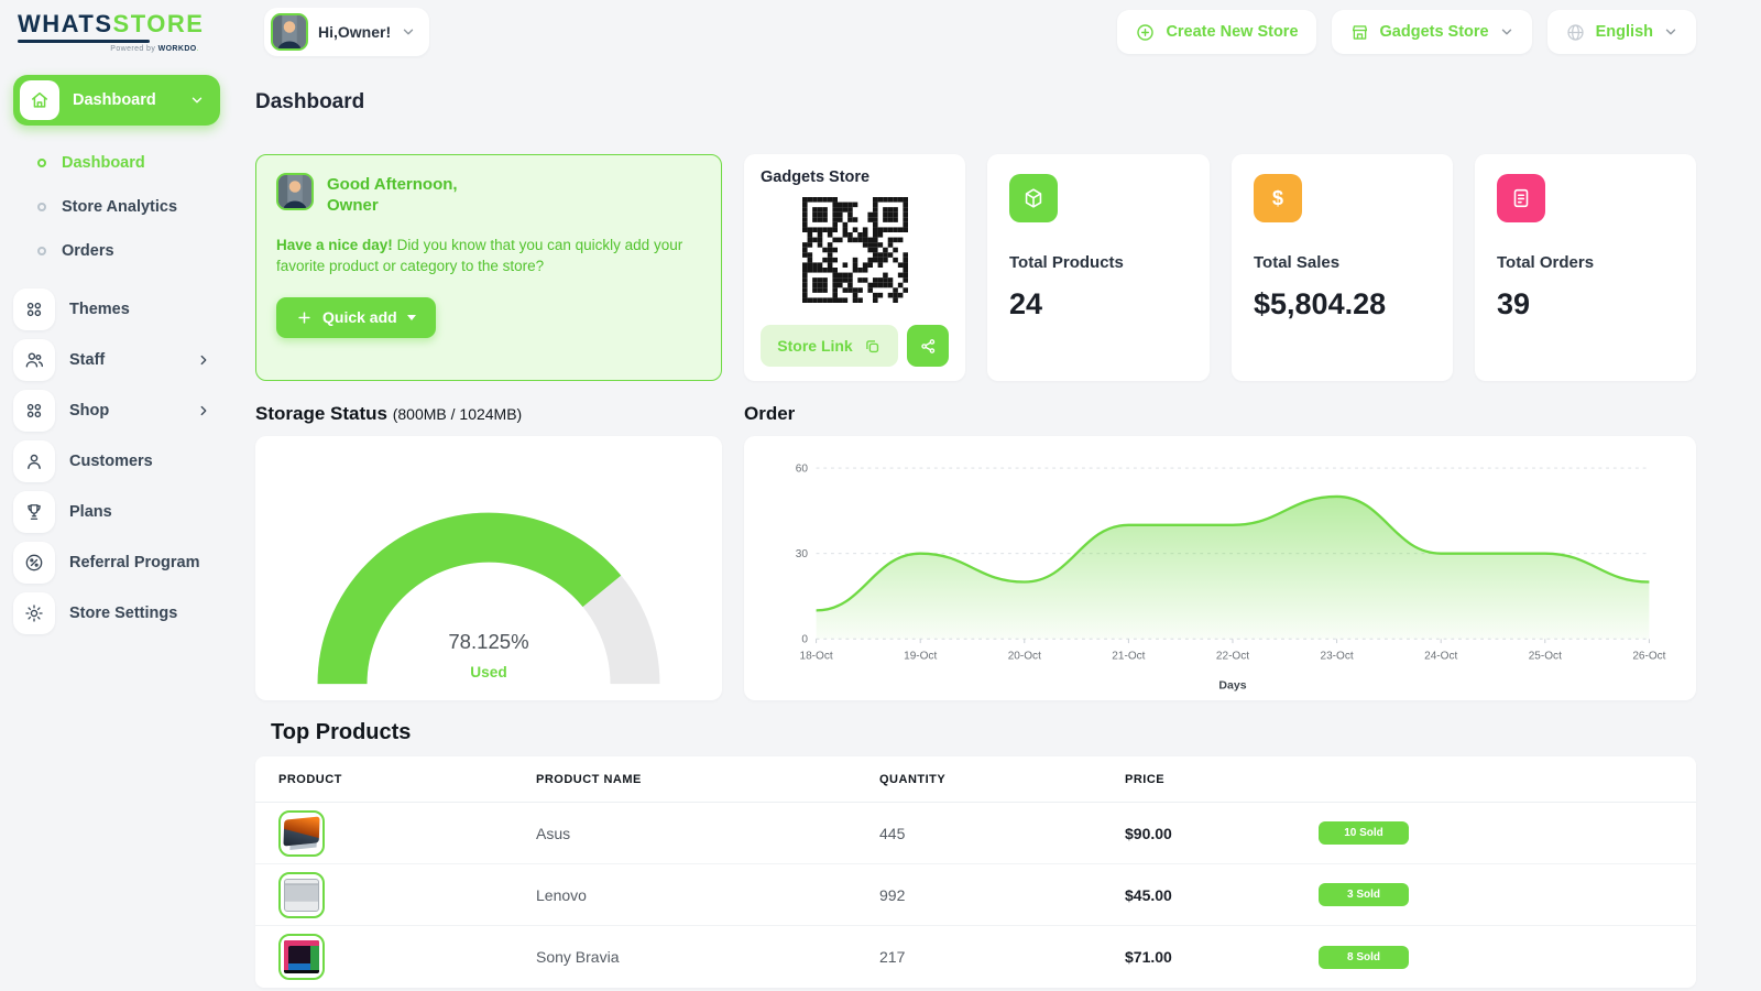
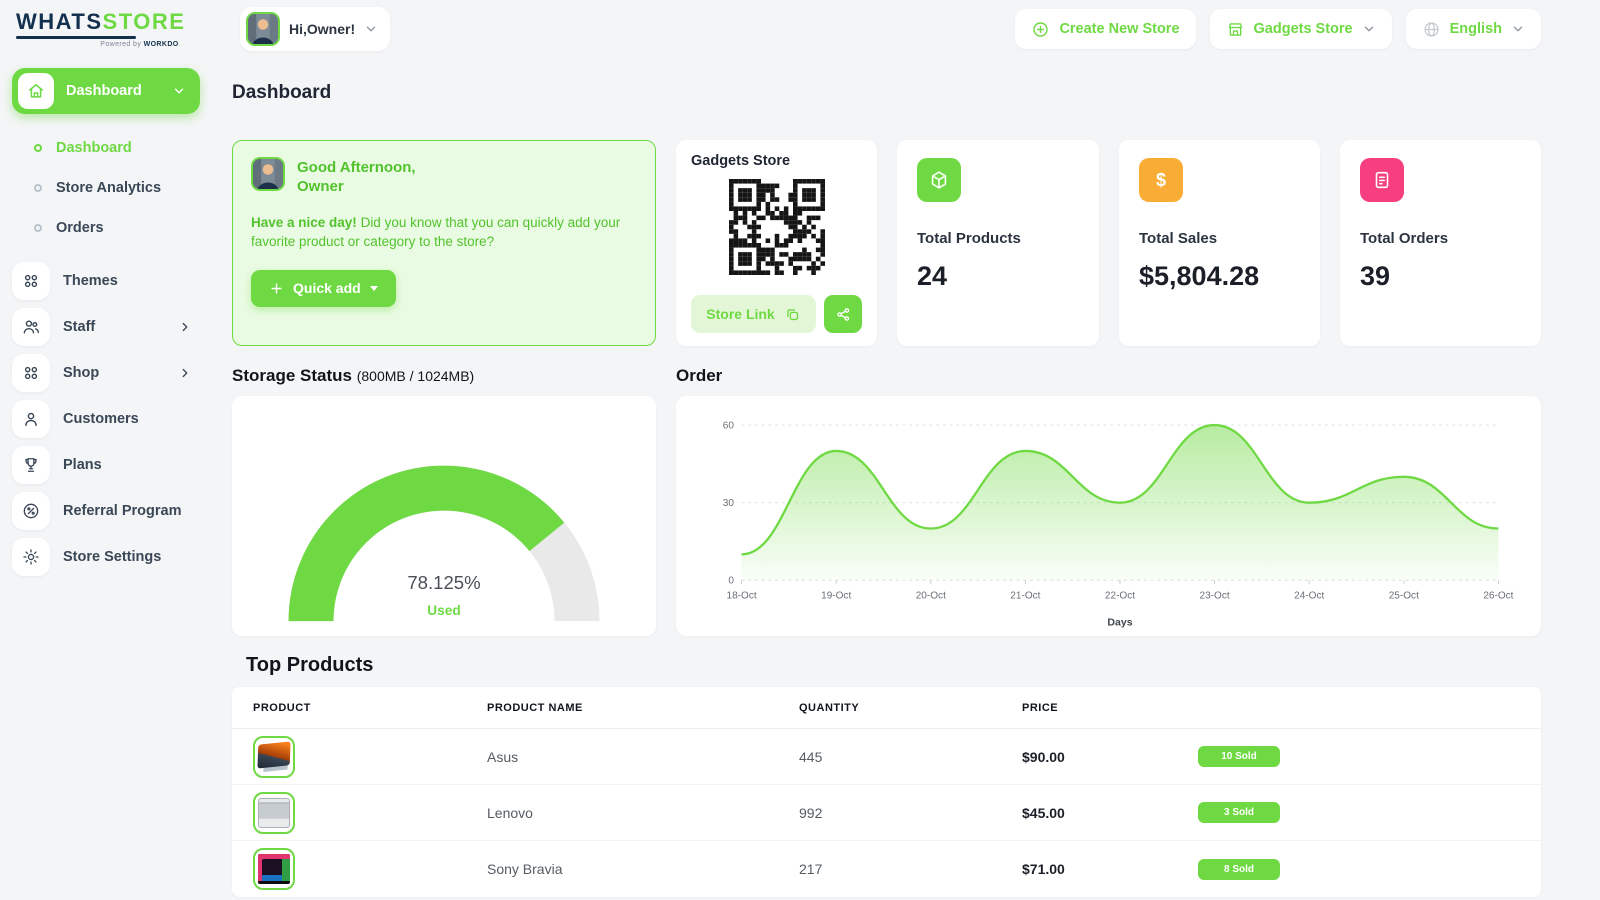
19-Oct: 30 -> 50
21-Oct: 40 -> 50
22-Oct: 40 -> 30
23-Oct: 50 -> 60
25-Oct: 30 -> 40
